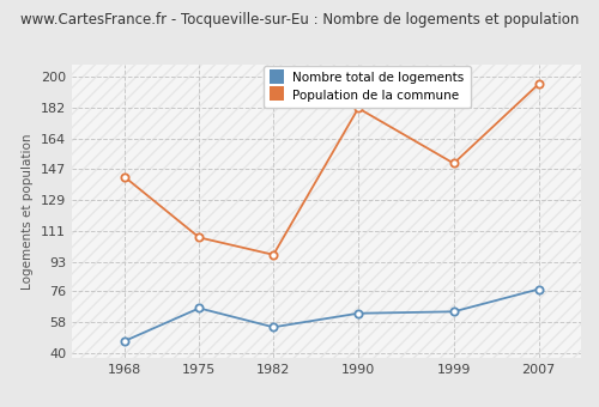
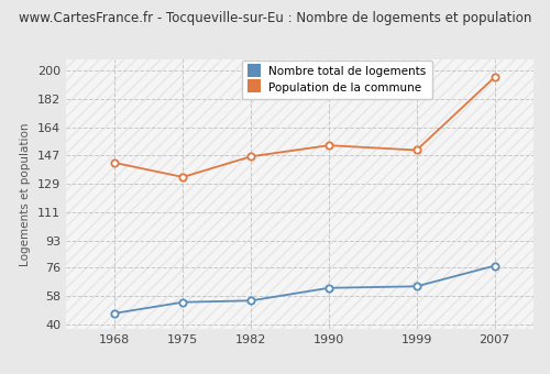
Nombre total de logements/1975: 66 -> 54
Population de la commune/1975: 107 -> 133
Population de la commune/1982: 97 -> 146
Population de la commune/1990: 182 -> 153
